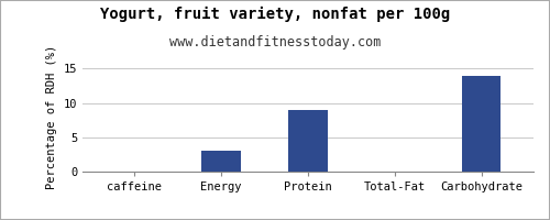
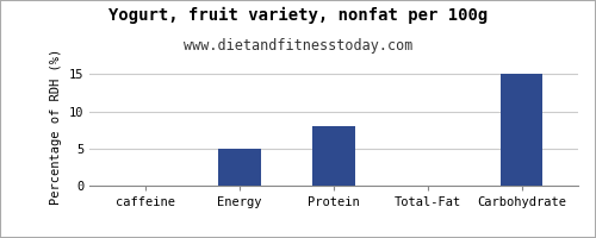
Energy: 3 -> 5
Protein: 9 -> 8
Carbohydrate: 14 -> 15
